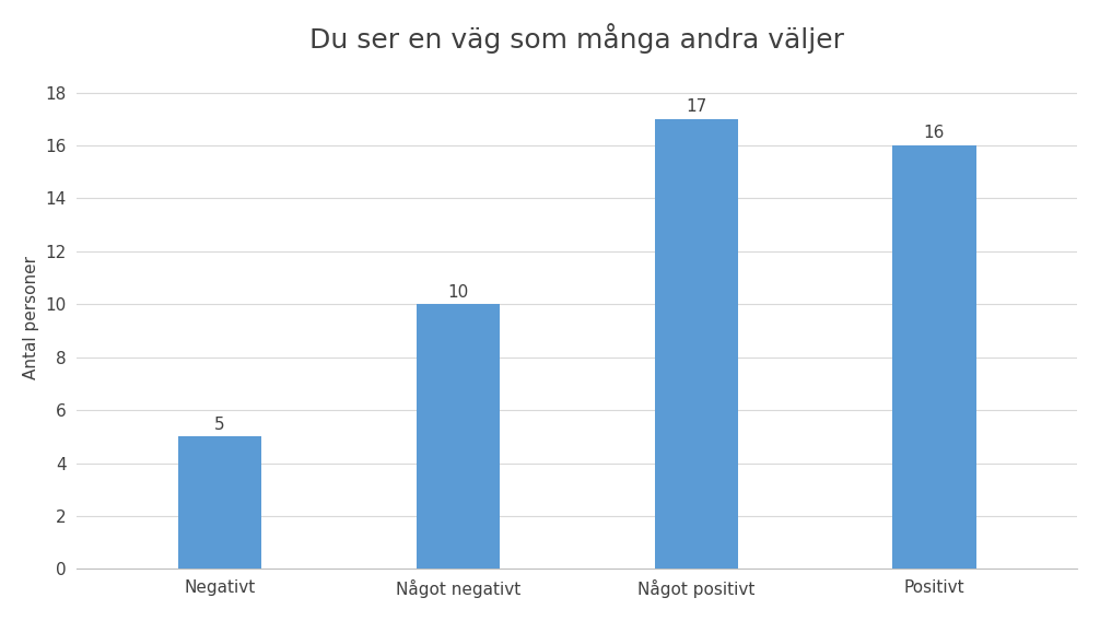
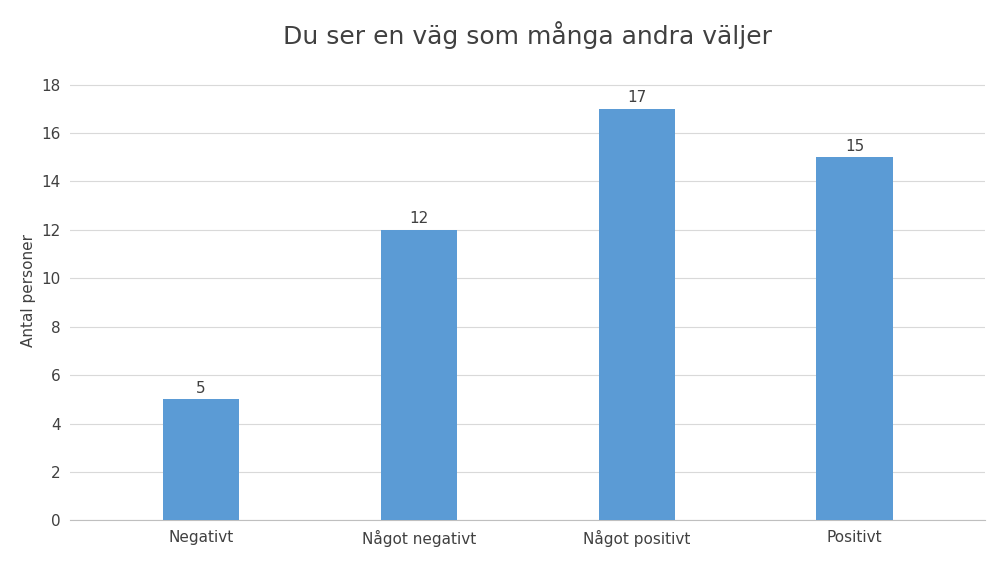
Något negativt: 10 -> 12
Positivt: 16 -> 15
